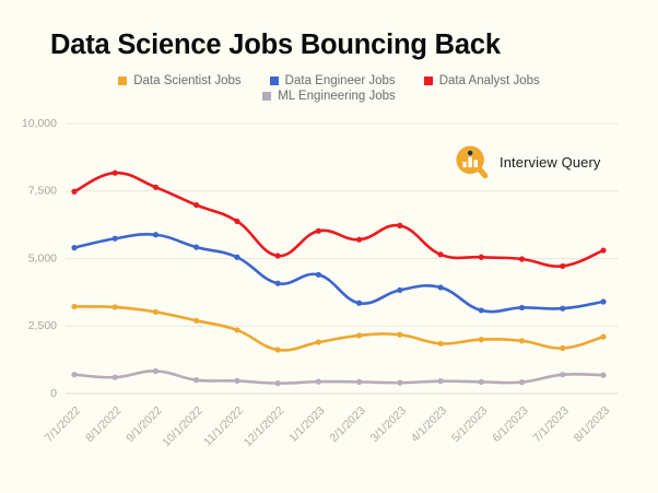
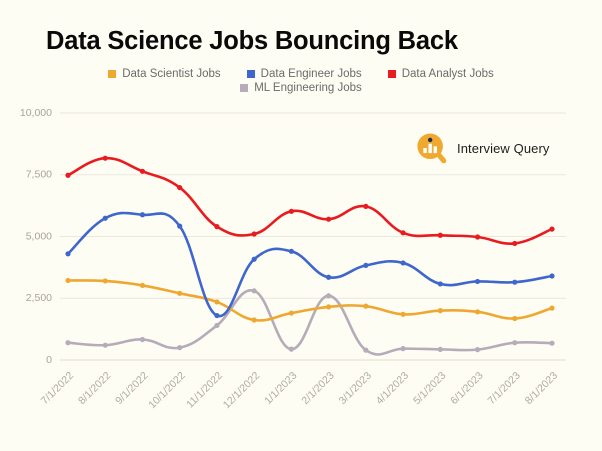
Data Engineer Jobs/7/1/2022: 5400 -> 4300
Data Engineer Jobs/11/1/2022: 5000 -> 1800
Data Analyst Jobs/11/1/2022: 6400 -> 5400
ML Engineering Jobs/11/1/2022: 500 -> 1400
ML Engineering Jobs/12/1/2022: 400 -> 2800
ML Engineering Jobs/2/1/2023: 400 -> 2600
